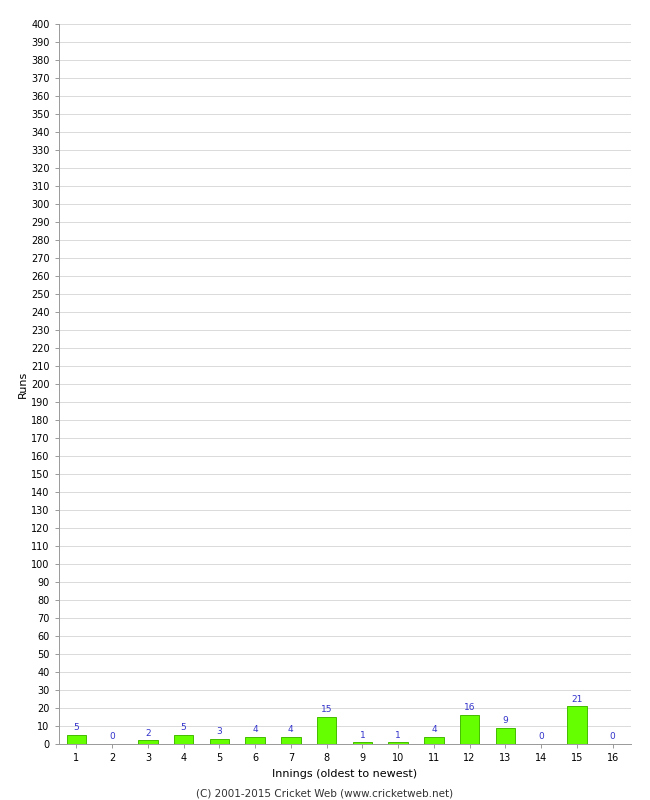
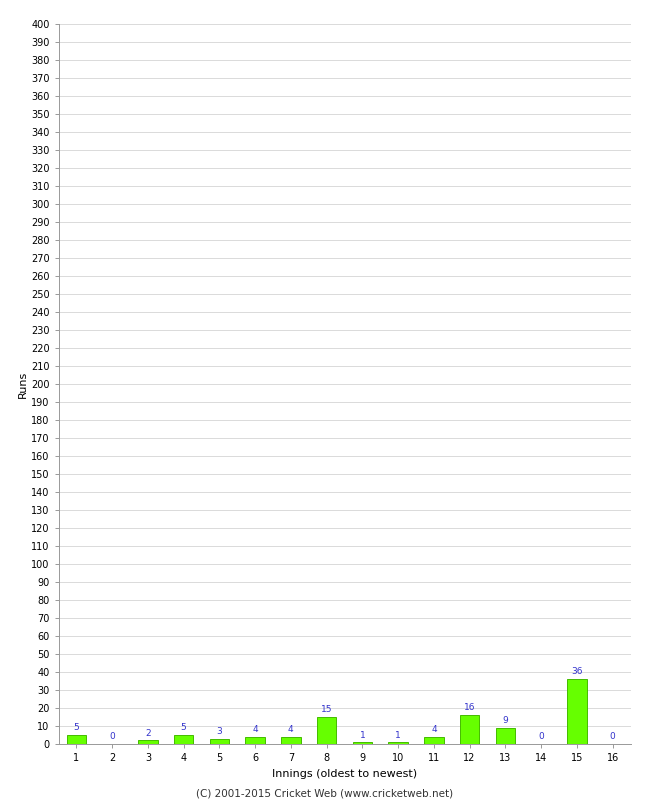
15: 21 -> 36
